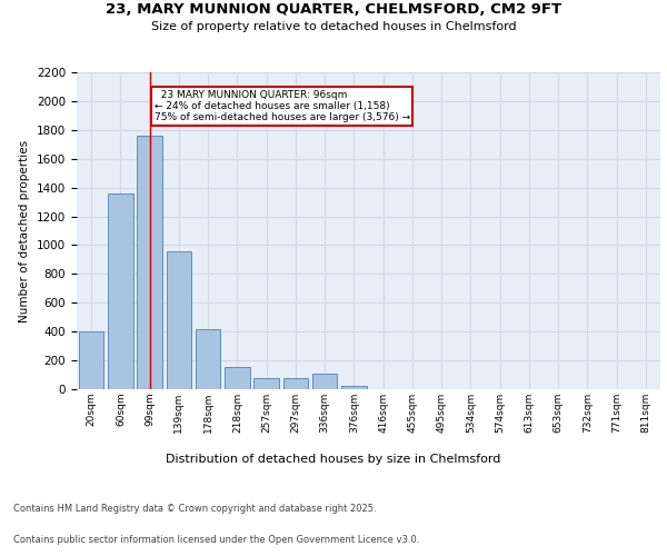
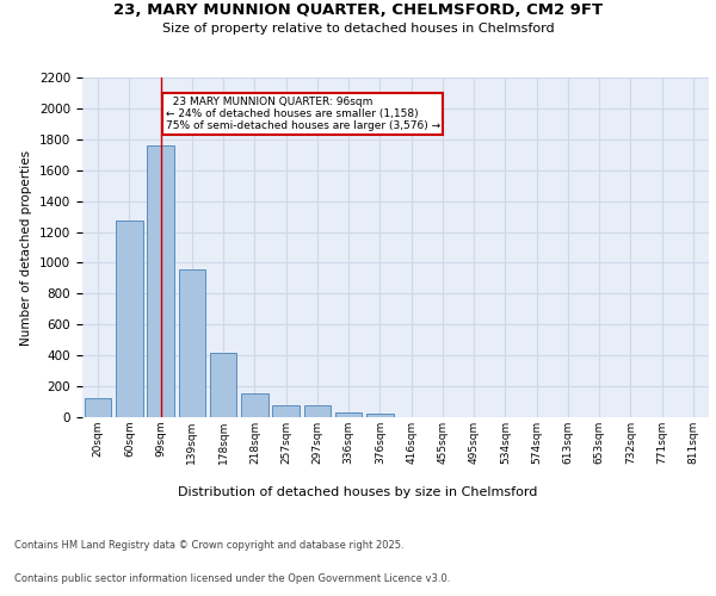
20sqm: 400 -> 120
60sqm: 1360 -> 1280
336sqm: 110 -> 30
